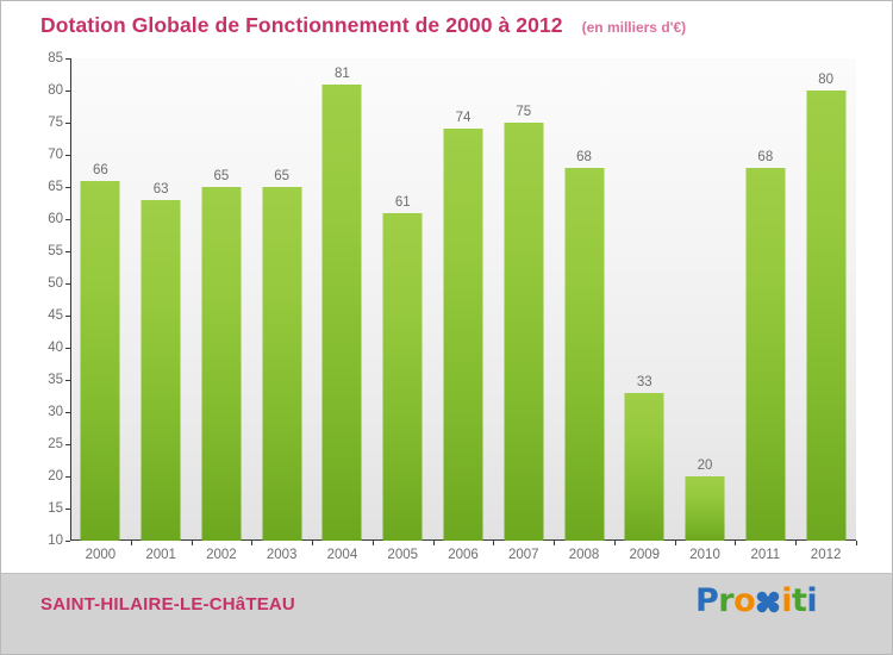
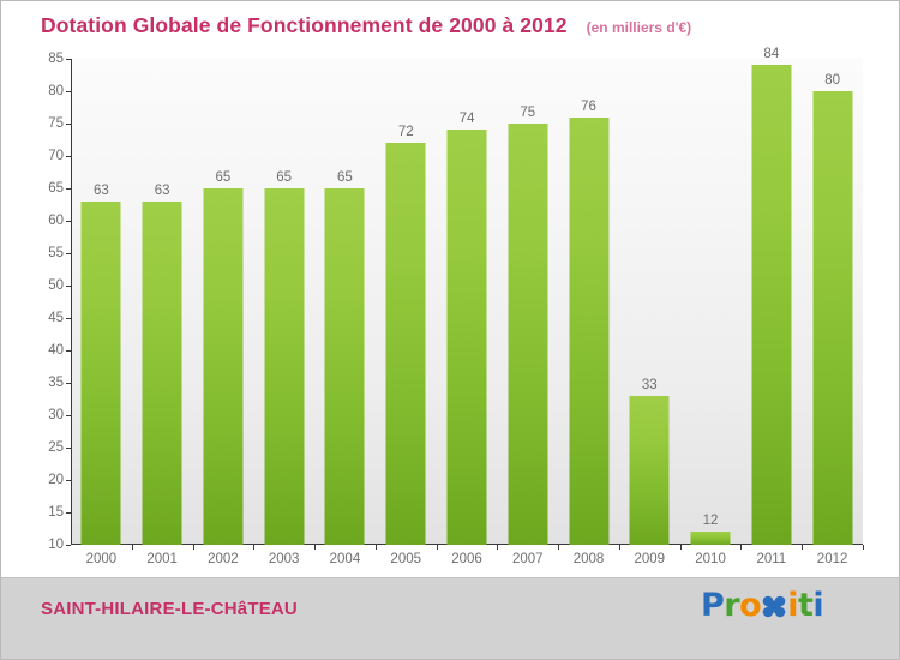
2000: 66 -> 63
2004: 81 -> 65
2005: 61 -> 72
2008: 68 -> 76
2010: 20 -> 12
2011: 68 -> 84
